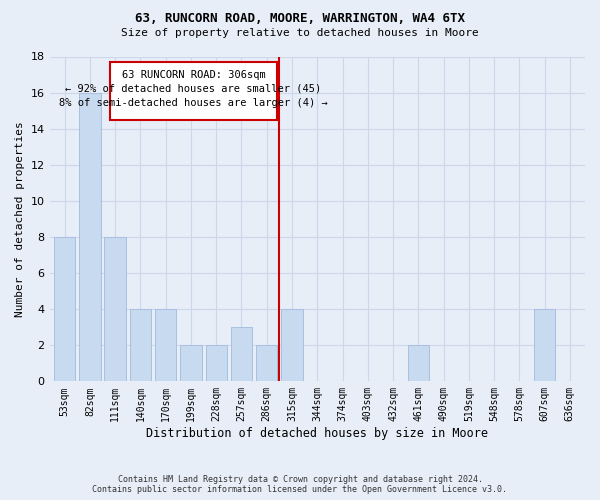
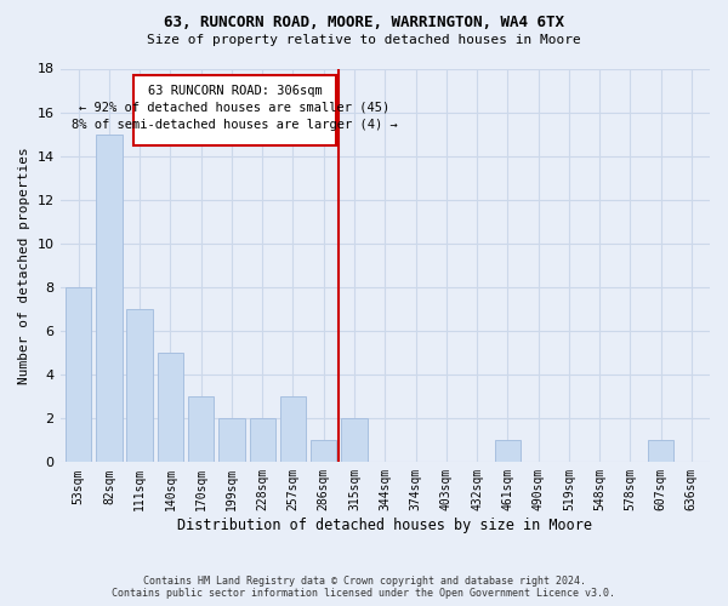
82sqm: 16 -> 15
111sqm: 8 -> 7
140sqm: 4 -> 5
170sqm: 4 -> 3
286sqm: 2 -> 1
315sqm: 4 -> 2
461sqm: 2 -> 1
607sqm: 4 -> 1
